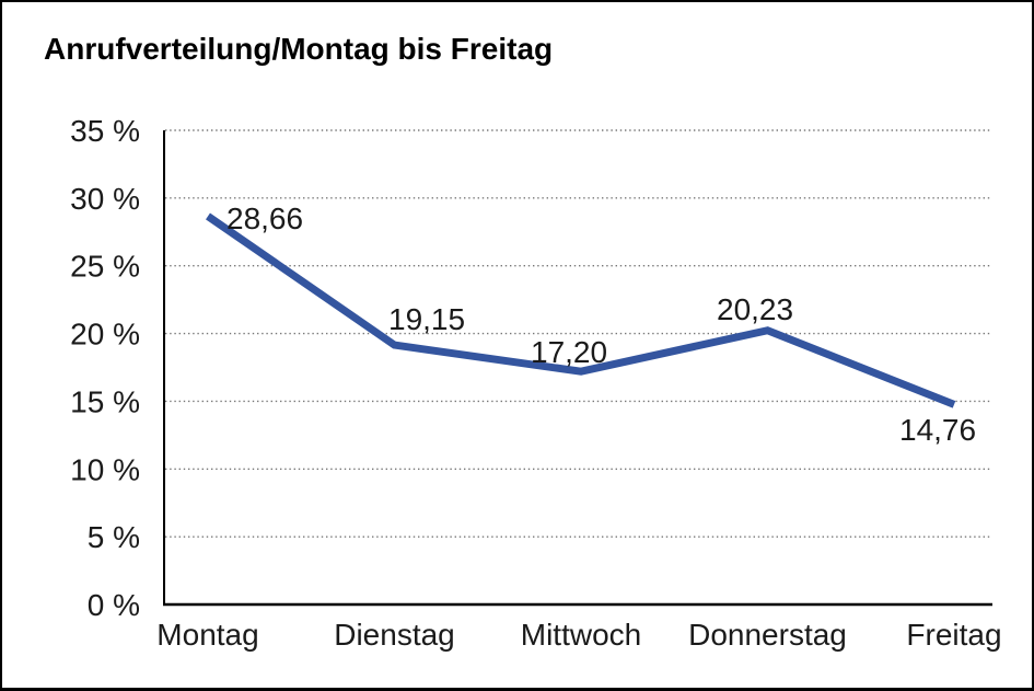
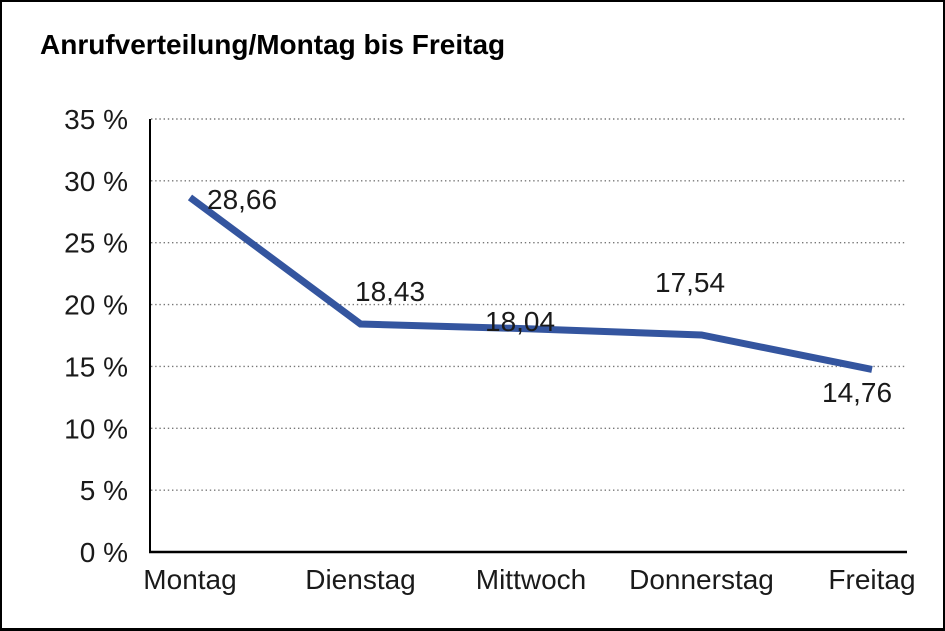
Dienstag: 19,15 -> 18,43
Mittwoch: 17,20 -> 18,04
Donnerstag: 20,23 -> 17,54
